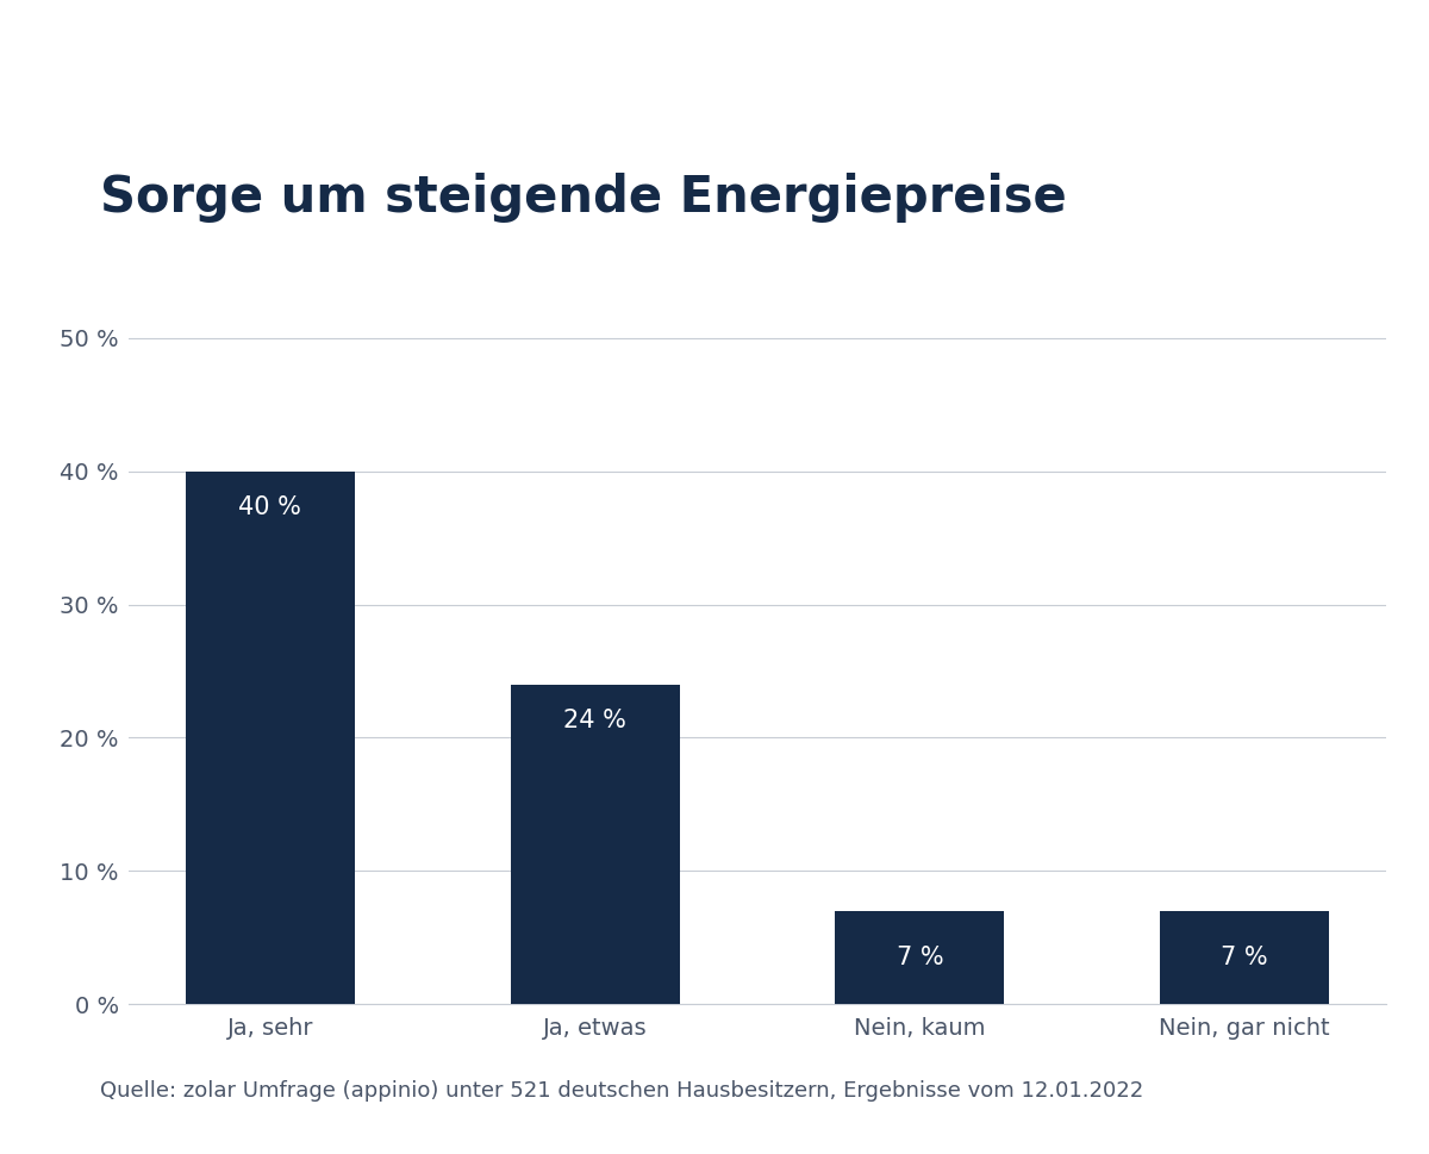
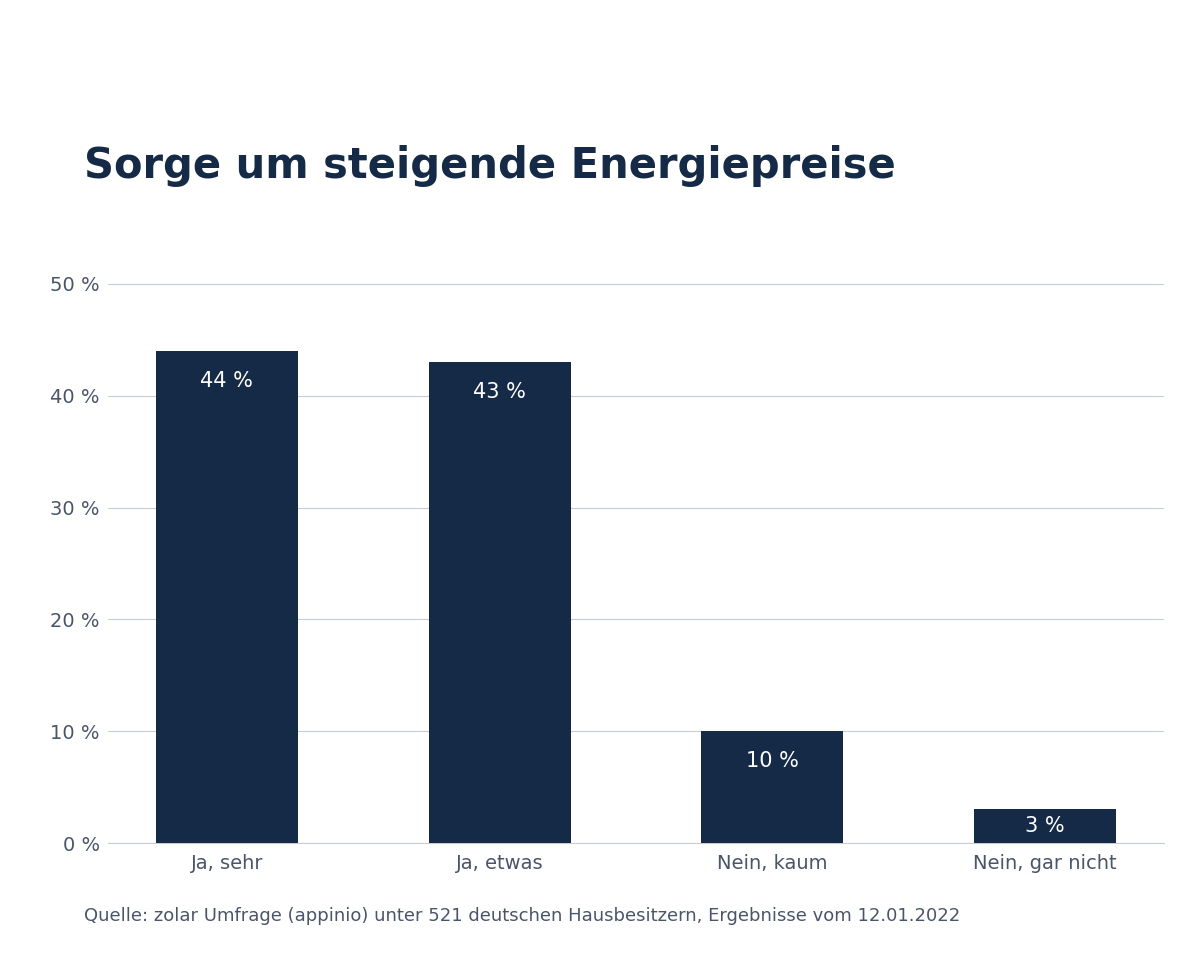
Ja, sehr: 40 -> 44
Ja, etwas: 24 -> 43
Nein, kaum: 7 -> 10
Nein, gar nicht: 7 -> 3
